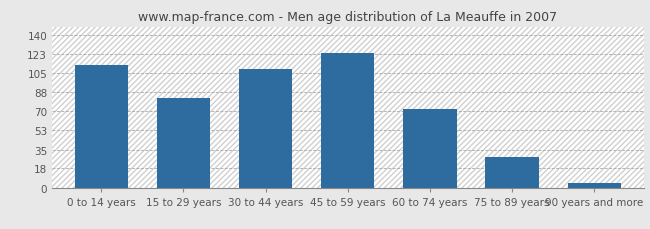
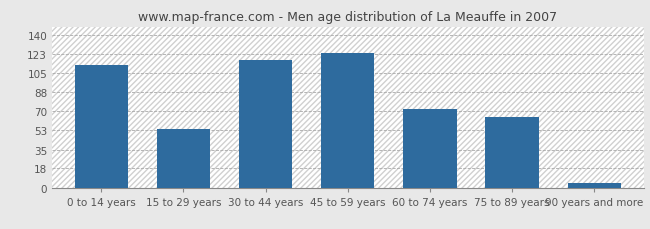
15 to 29 years: 82 -> 54
30 to 44 years: 109 -> 117
75 to 89 years: 28 -> 65
